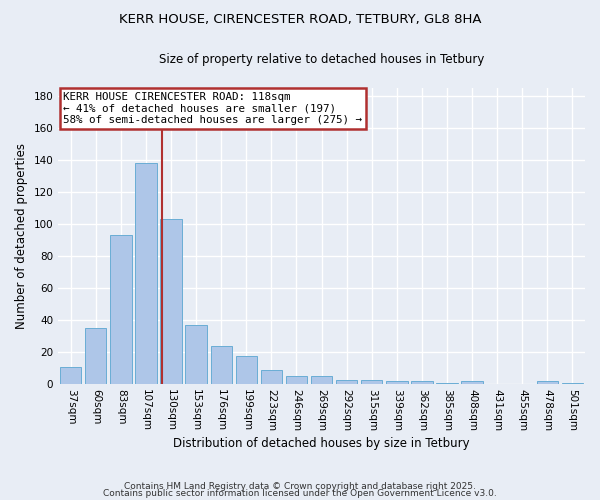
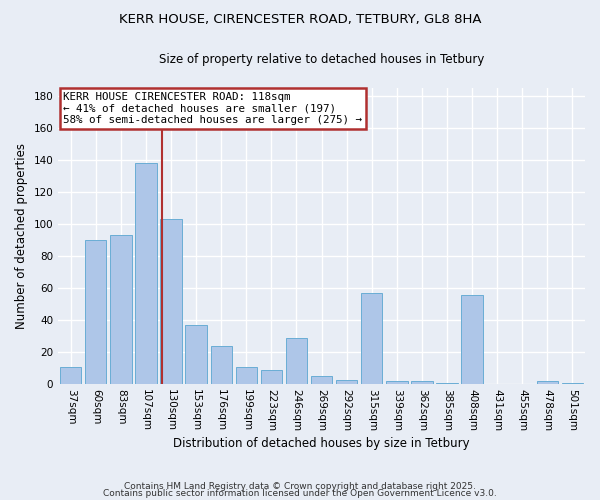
60sqm: 35 -> 90
199sqm: 18 -> 11
246sqm: 5 -> 29
315sqm: 3 -> 57
408sqm: 2 -> 56
